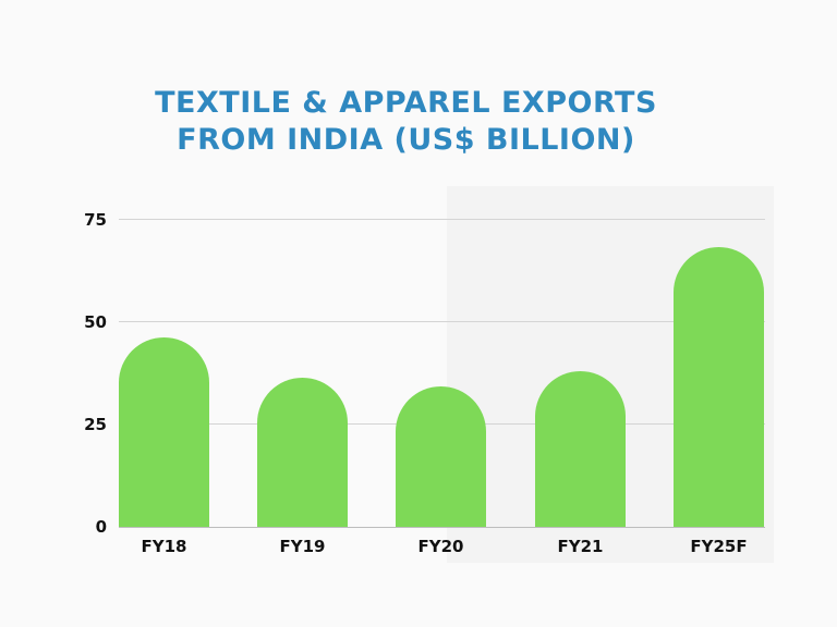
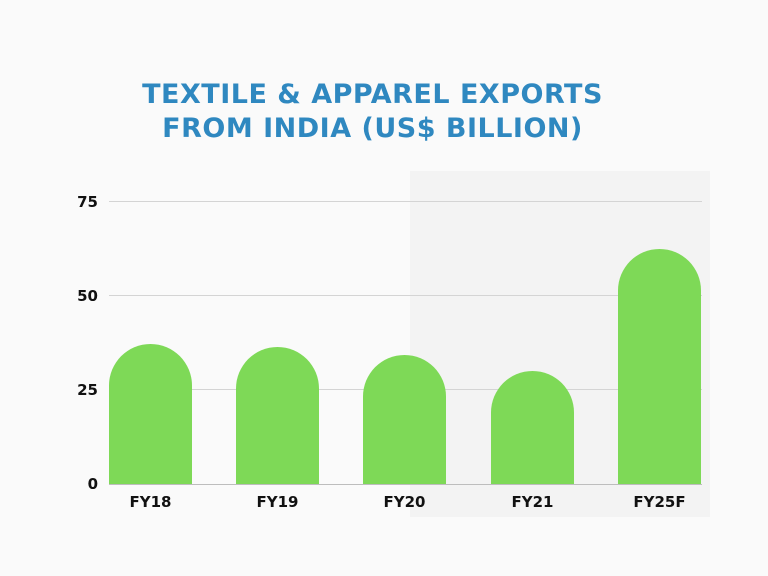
FY18: 46 -> 37
FY21: 38 -> 30
FY25F: 68 -> 62
